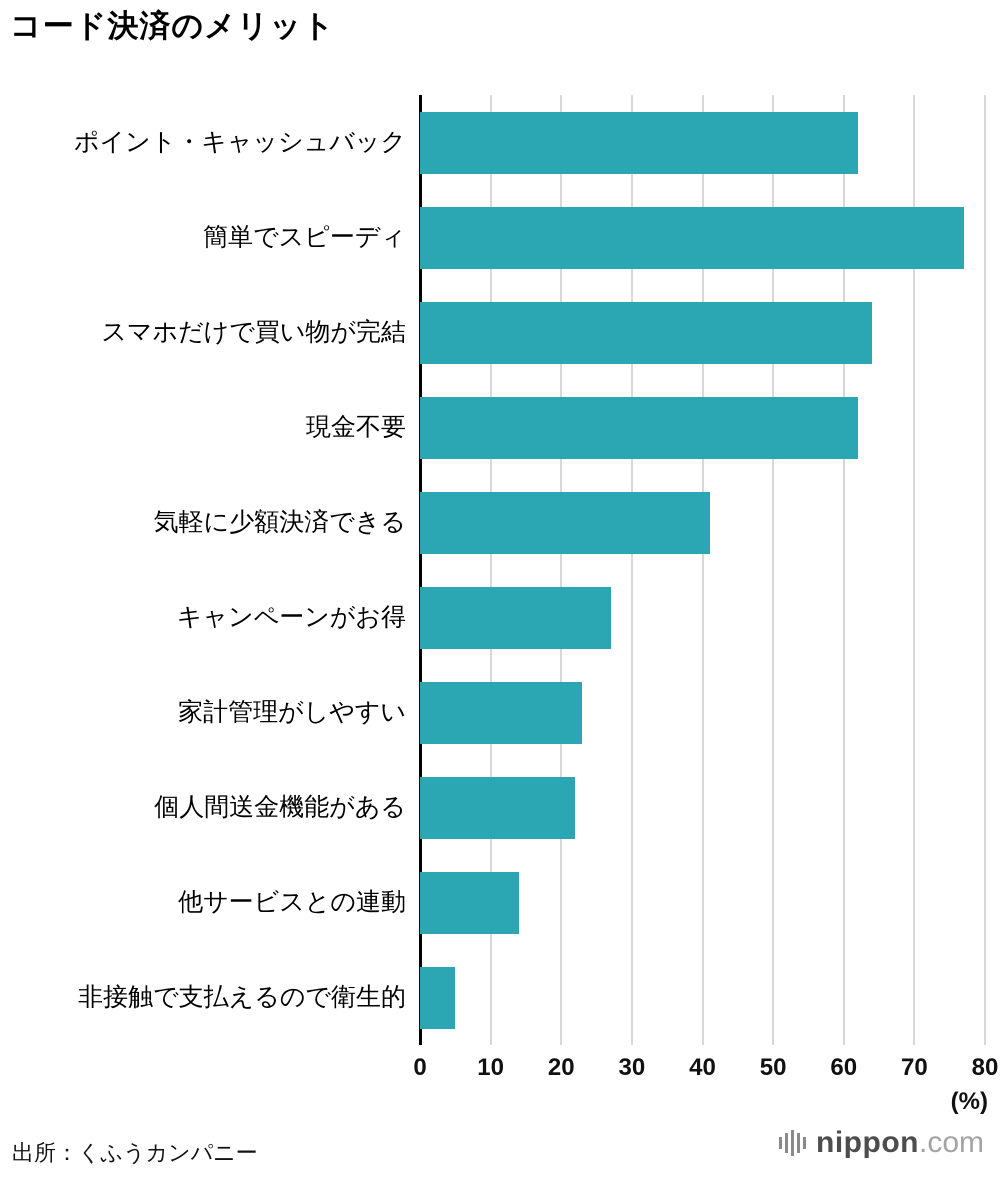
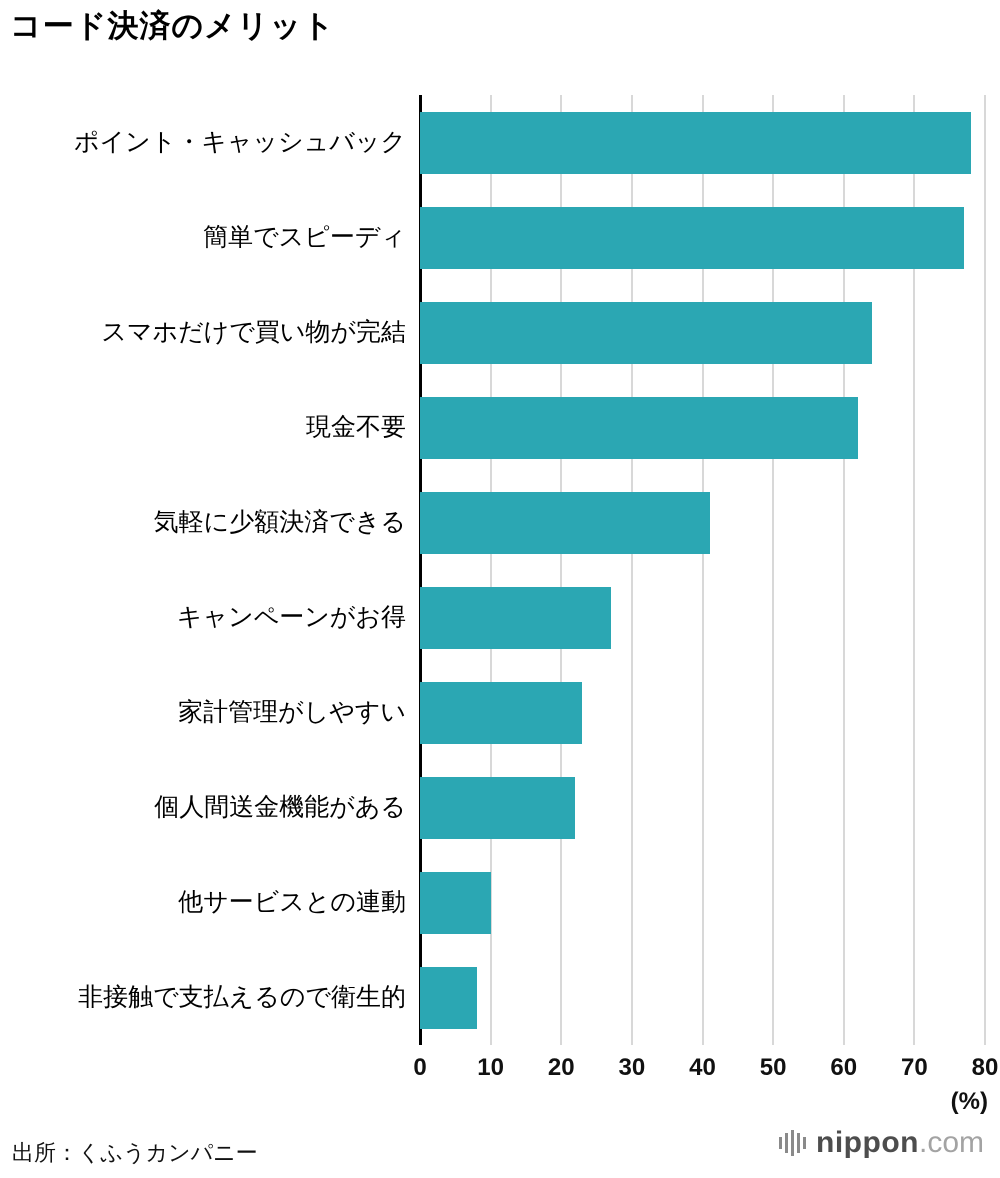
ポイント・キャッシュバック: 62 -> 78
他サービスとの連動: 14 -> 10
非接触で支払えるので衛生的: 5 -> 8
